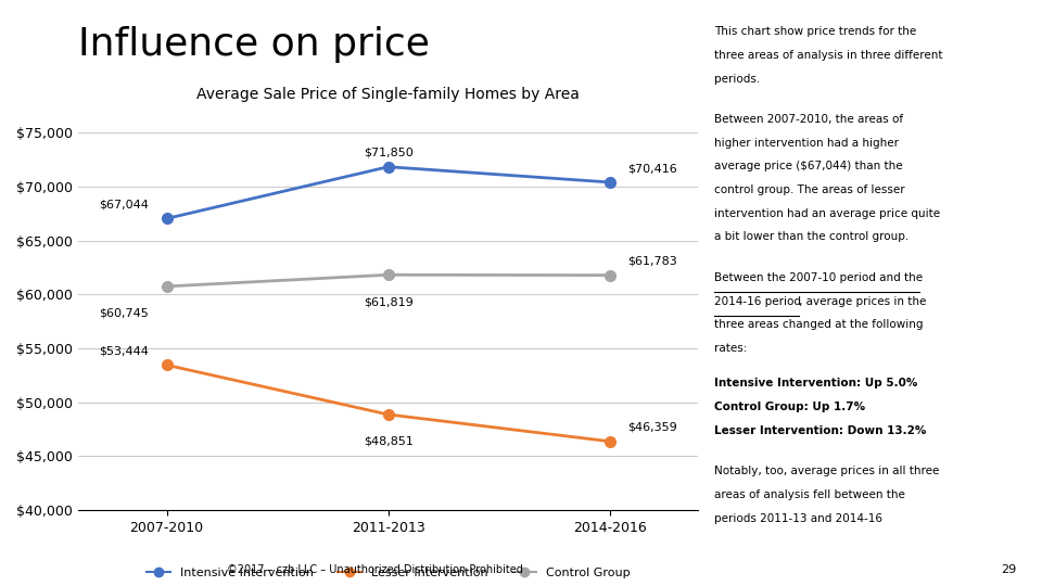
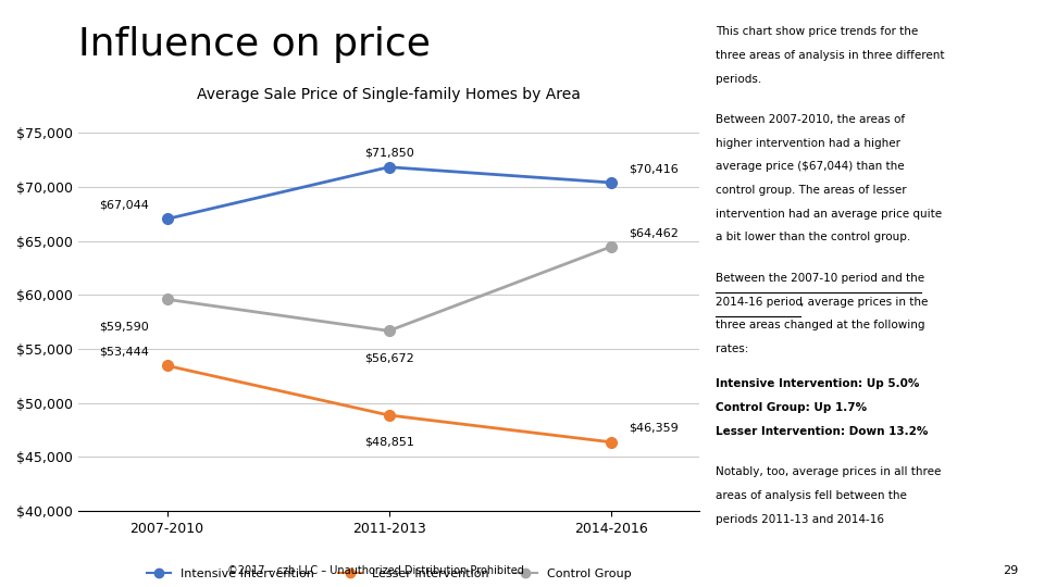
Control Group/2007-2010: $60,745 -> $59,590
Control Group/2011-2013: $61,819 -> $56,672
Control Group/2014-2016: $61,783 -> $64,462
